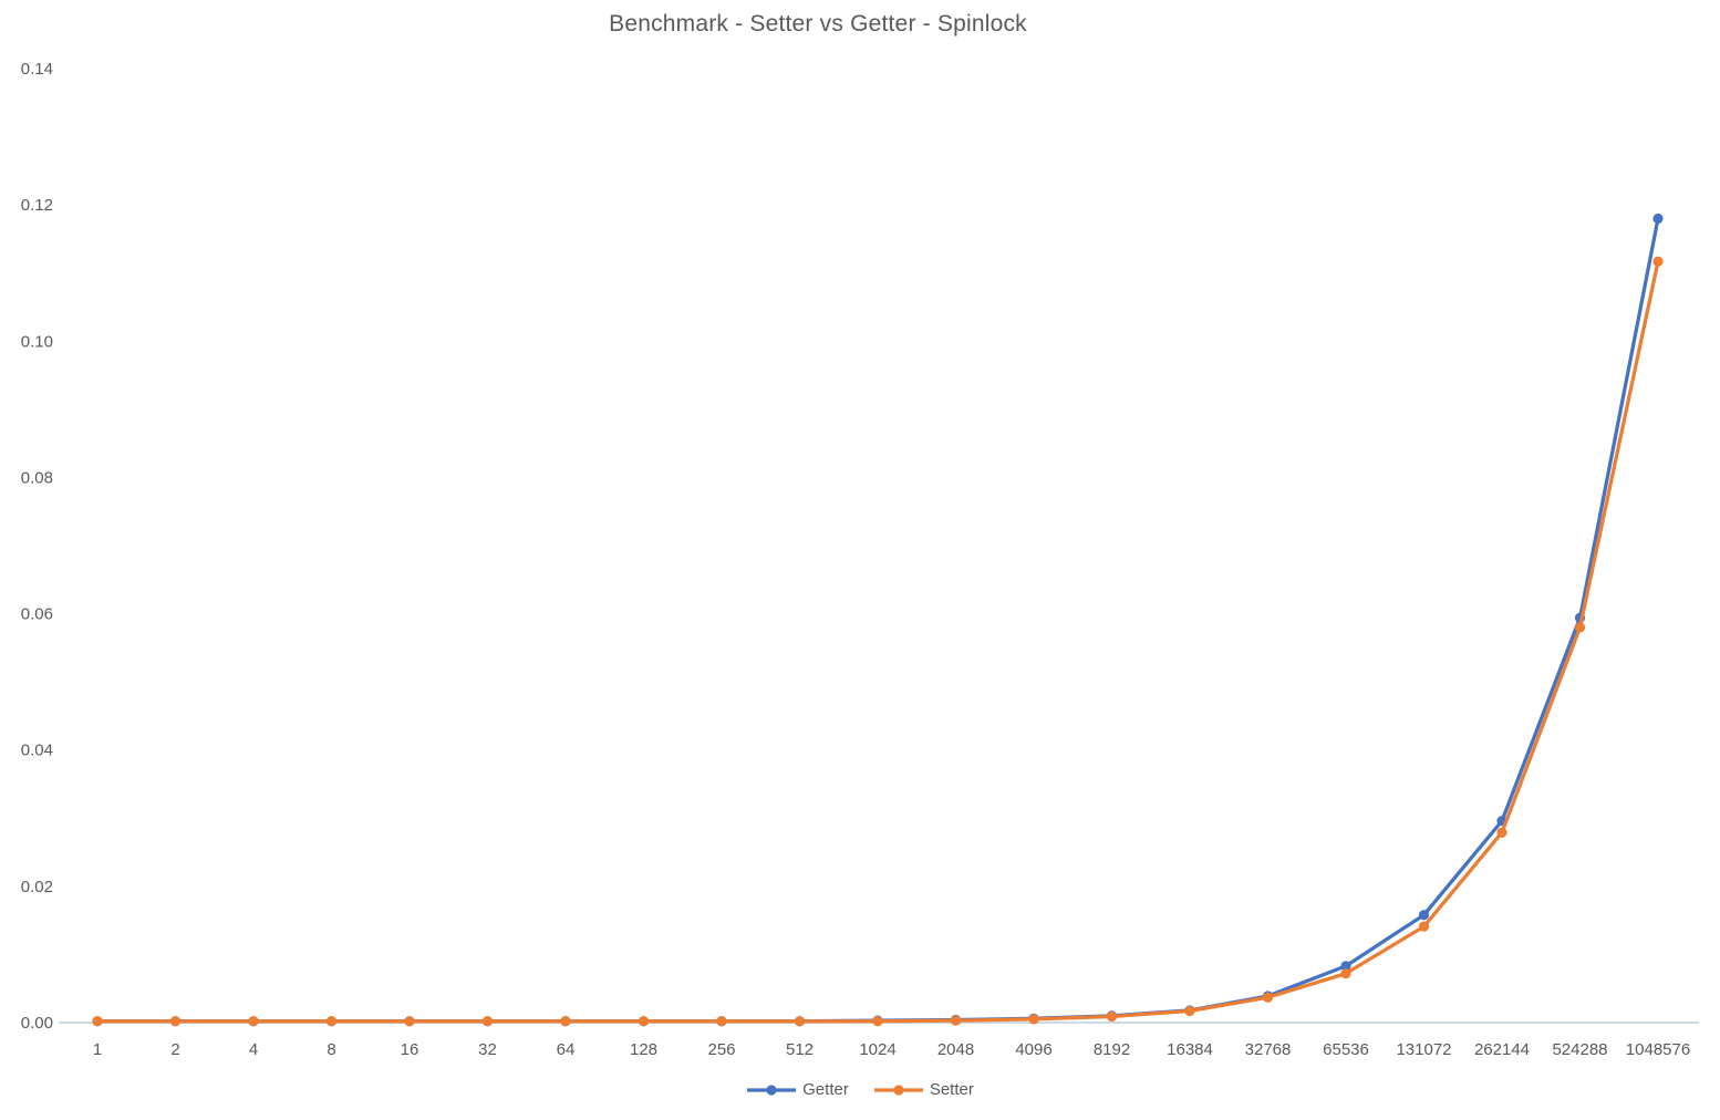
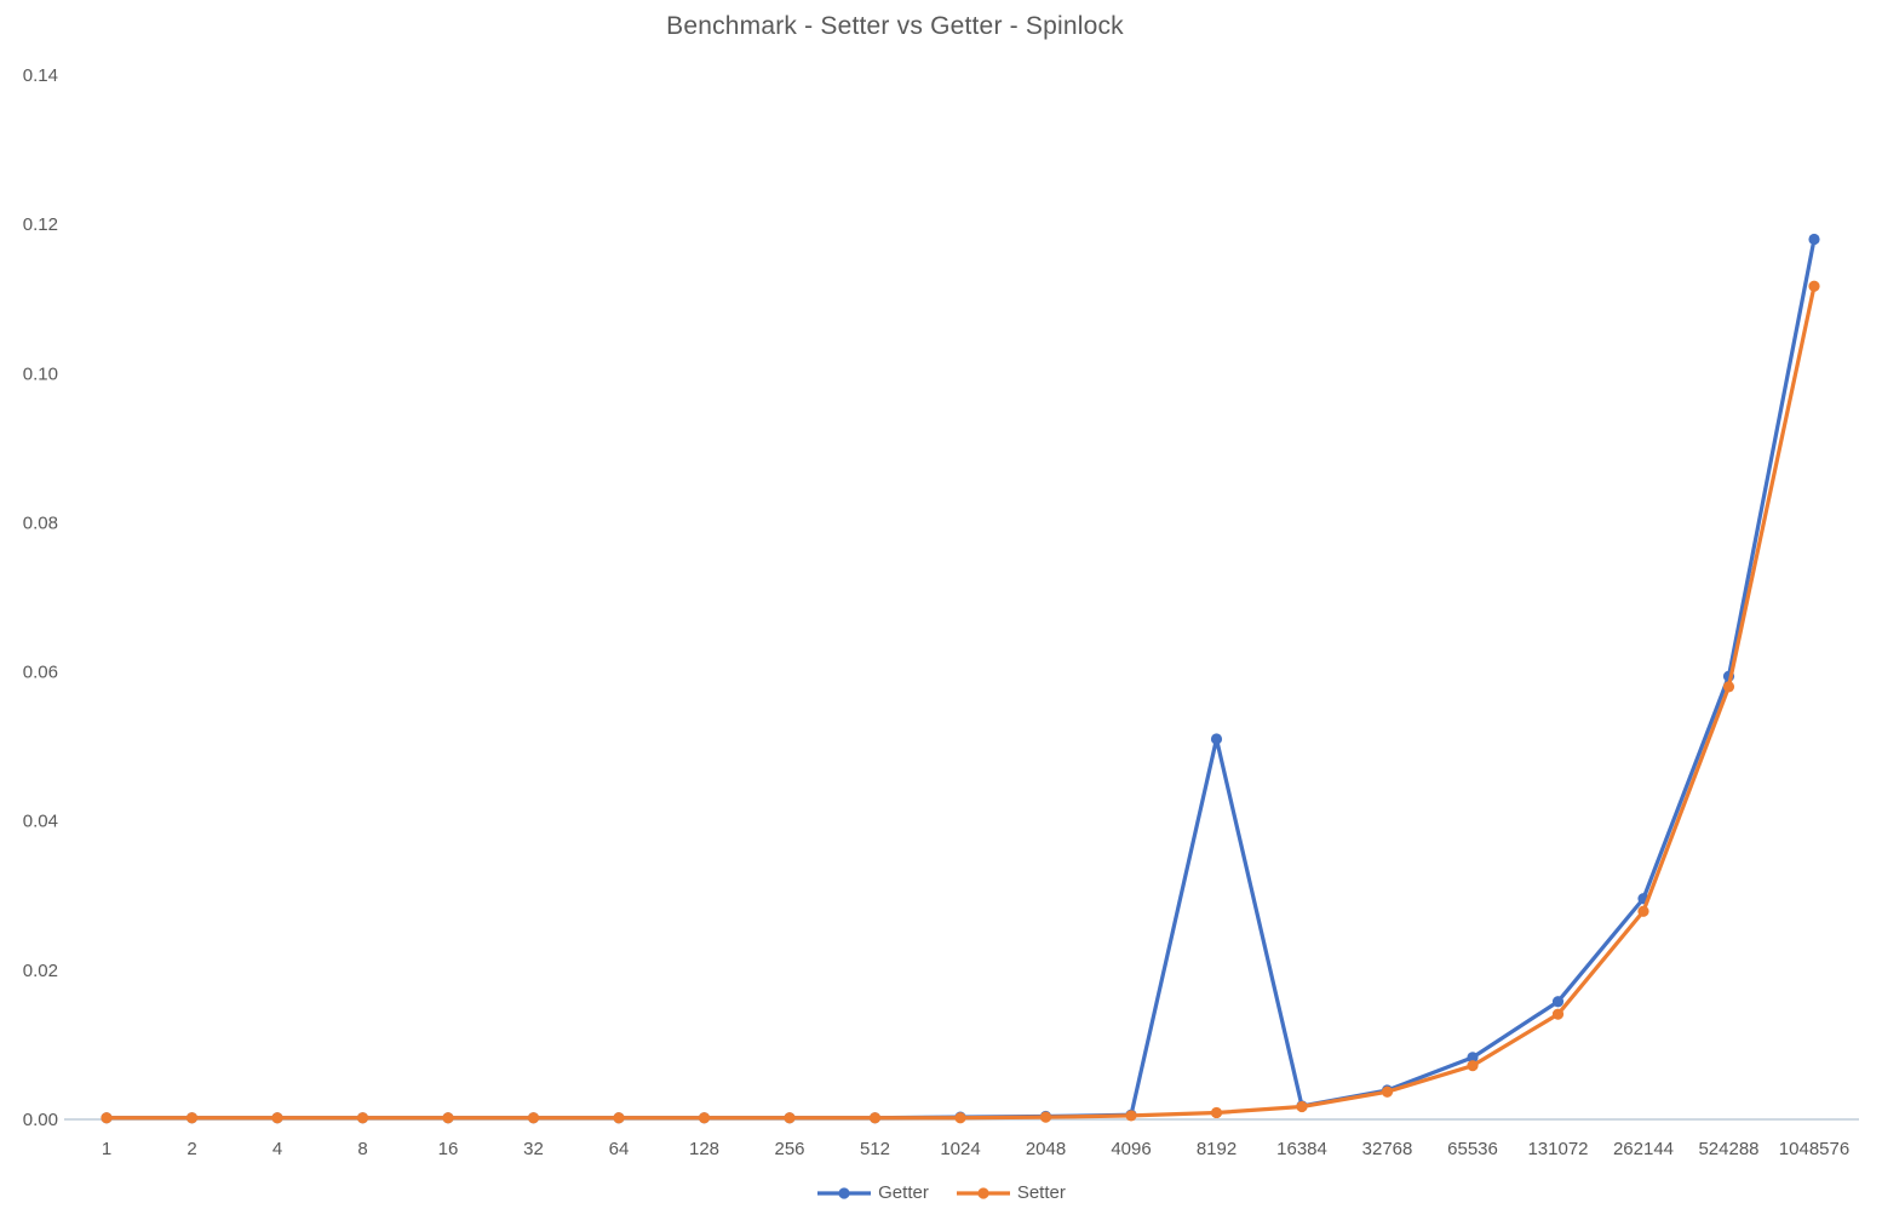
Getter/8192: 0.001 -> 0.051
